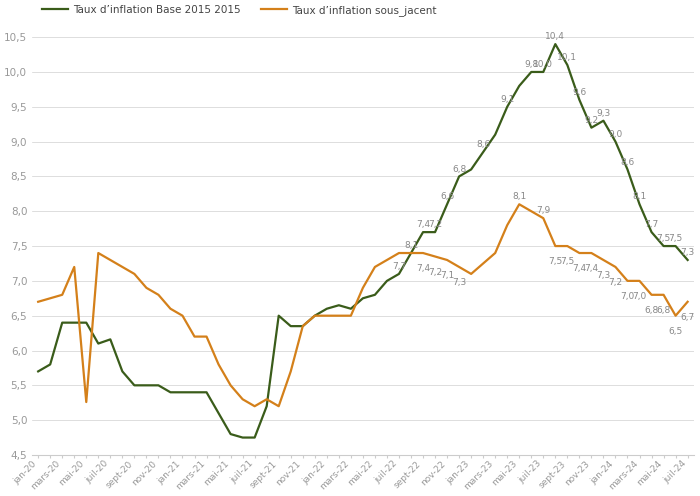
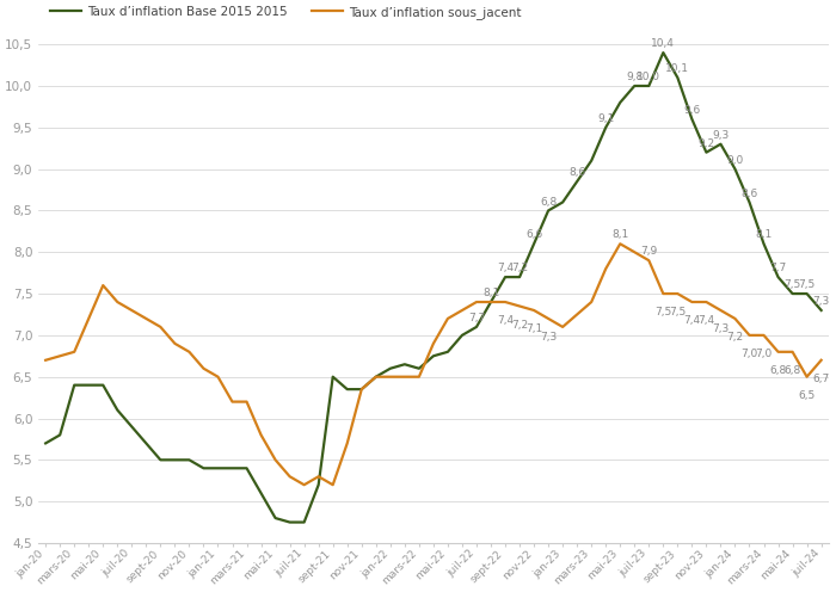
Taux d’inflation sous_jacent/mai-20: 5,26 -> 7,60
Taux d’inflation Base 2015 2015/juil-20: 6,16 -> 5,90
